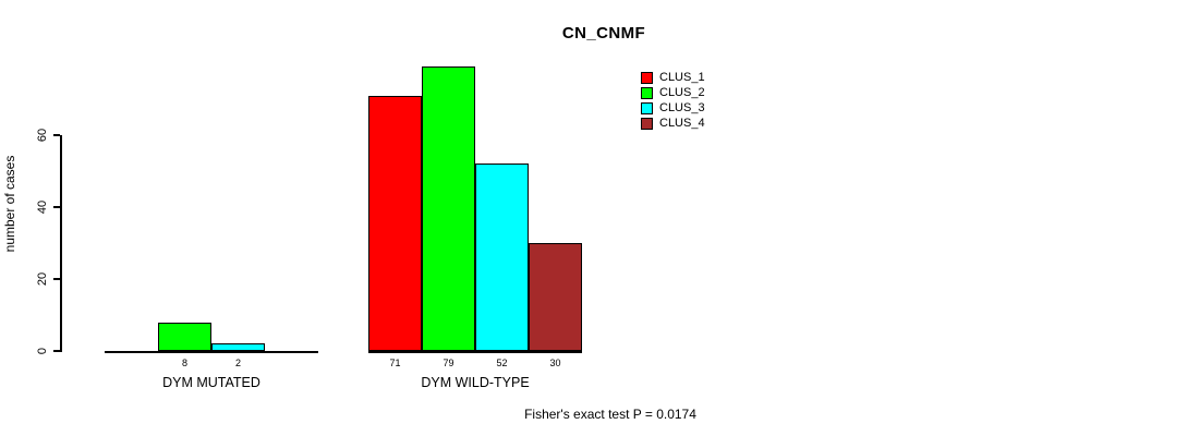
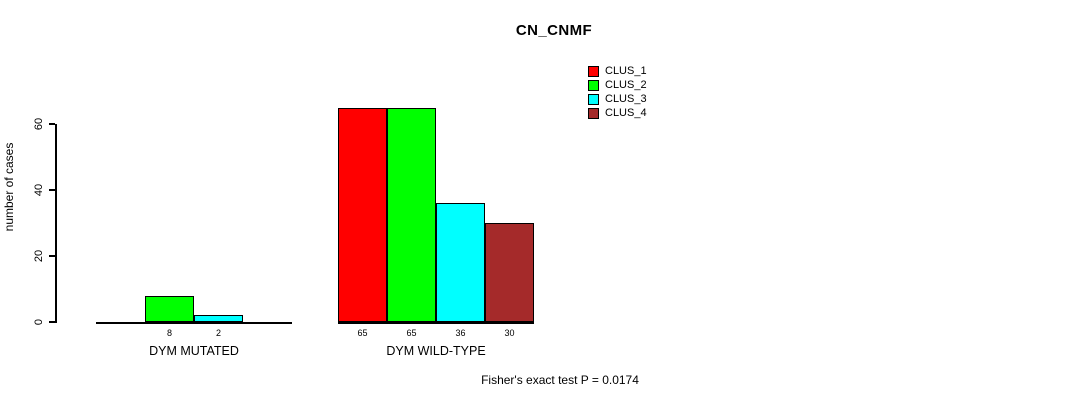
CLUS_1/DYM WILD-TYPE: 71 -> 65
CLUS_2/DYM WILD-TYPE: 79 -> 65
CLUS_3/DYM WILD-TYPE: 52 -> 36
